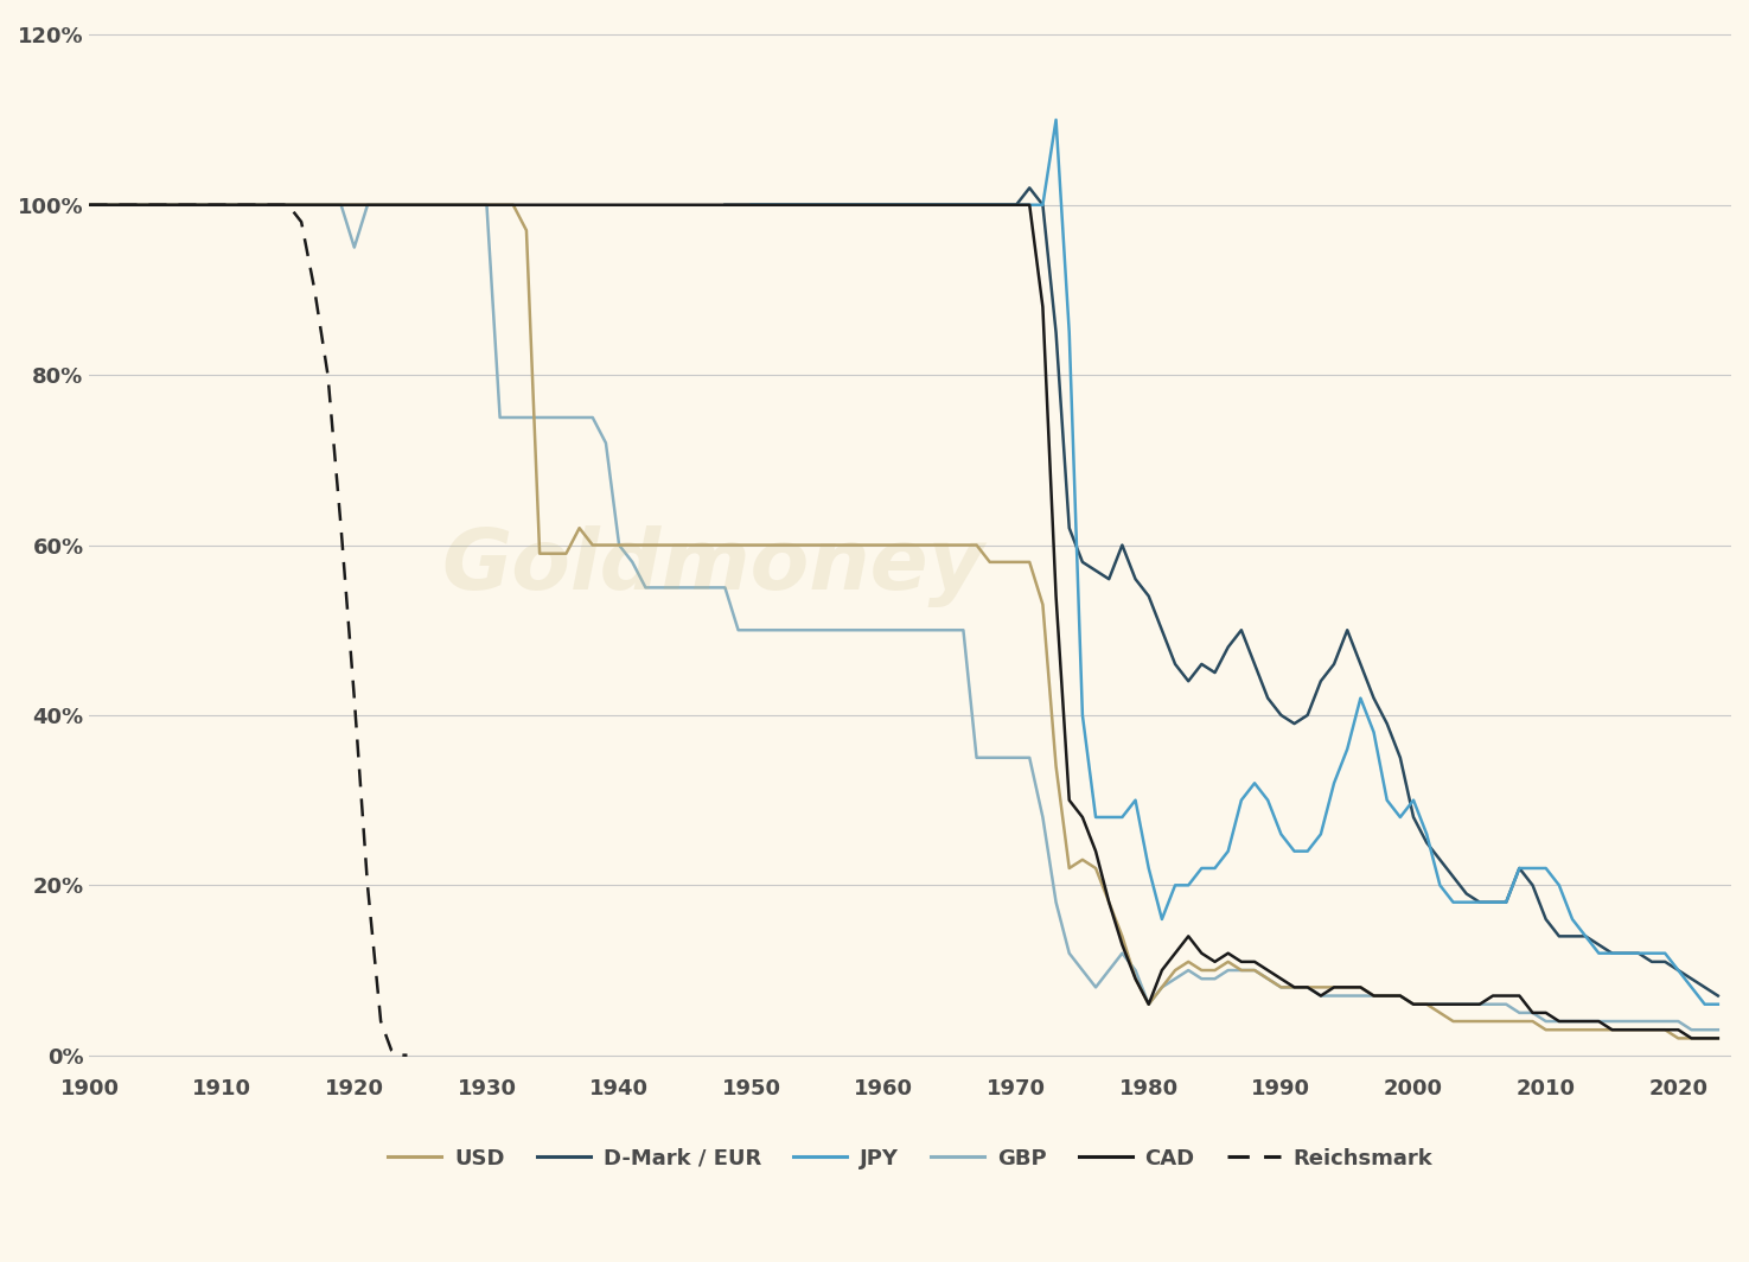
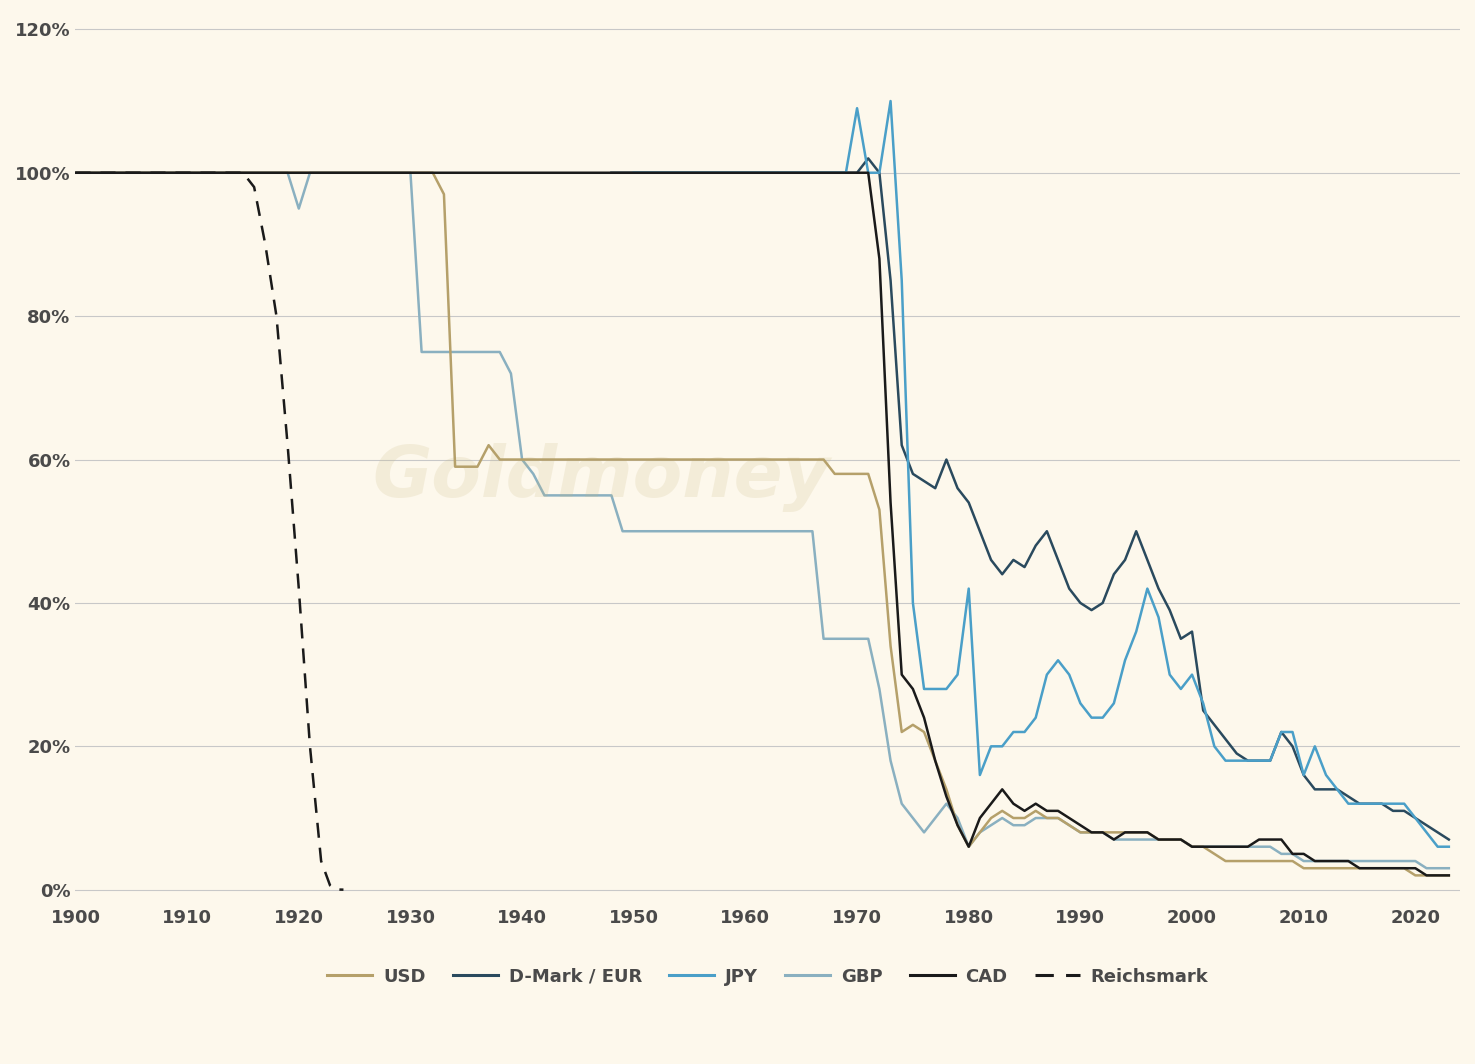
JPY/1970: 100% -> 109%
JPY/1980: 22% -> 42%
D-Mark / EUR/2000: 28% -> 36%
JPY/2010: 22% -> 16%
